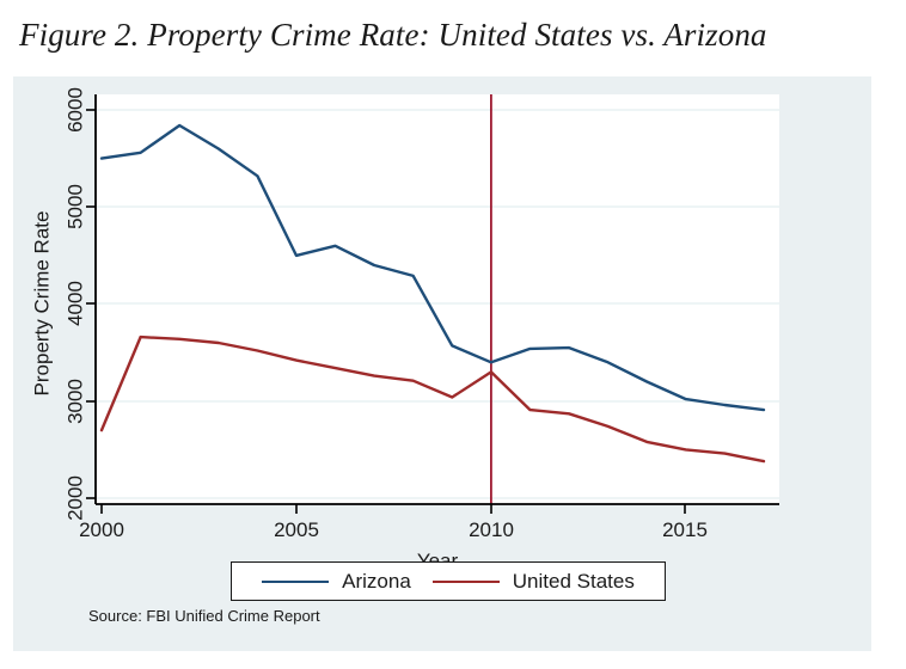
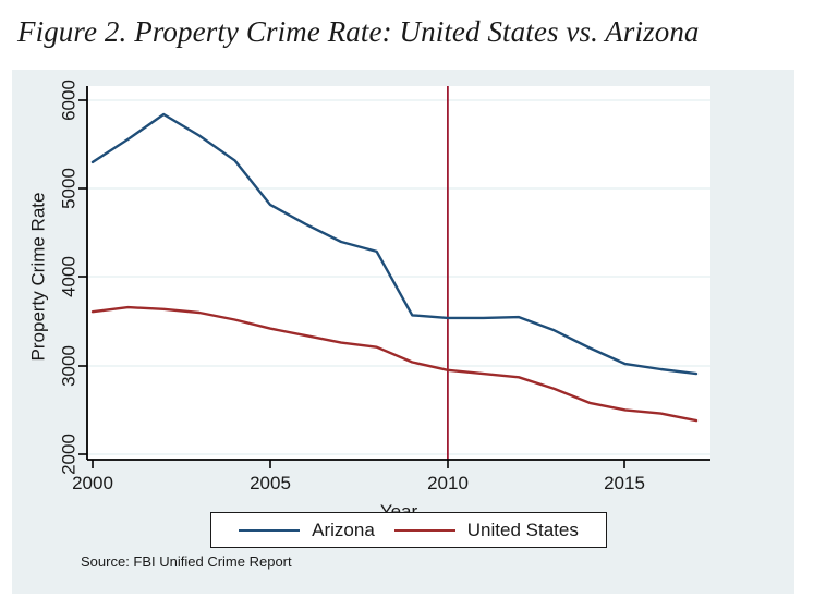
Arizona/2000: 5500 -> 5300
United States/2000: 2700 -> 3600
Arizona/2005: 4500 -> 4800
Arizona/2010: 3400 -> 3500
United States/2010: 3300 -> 3000
